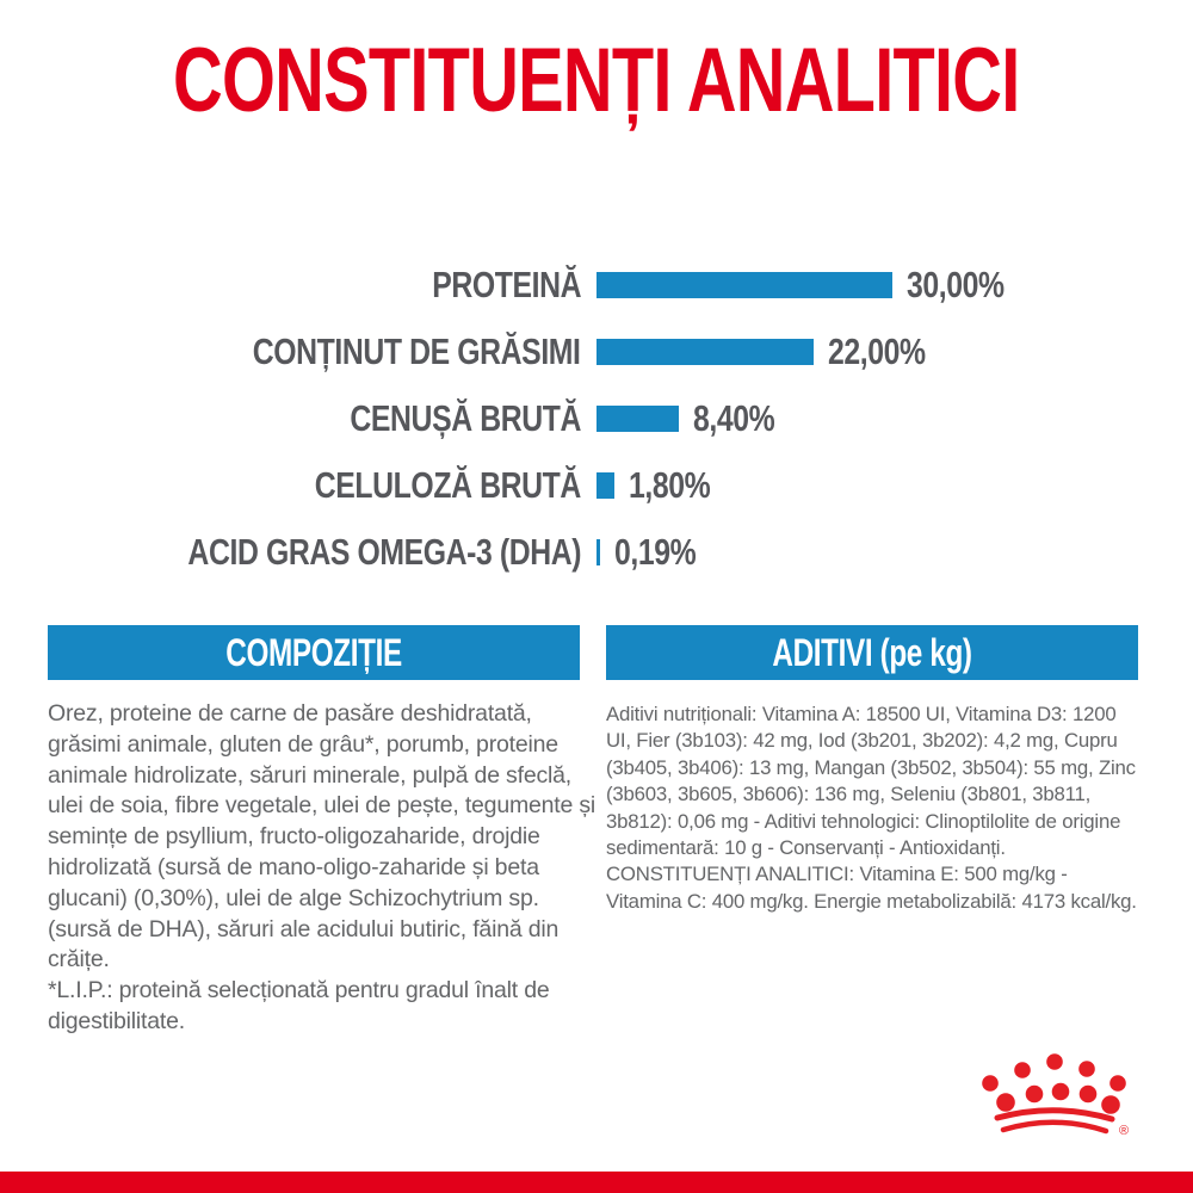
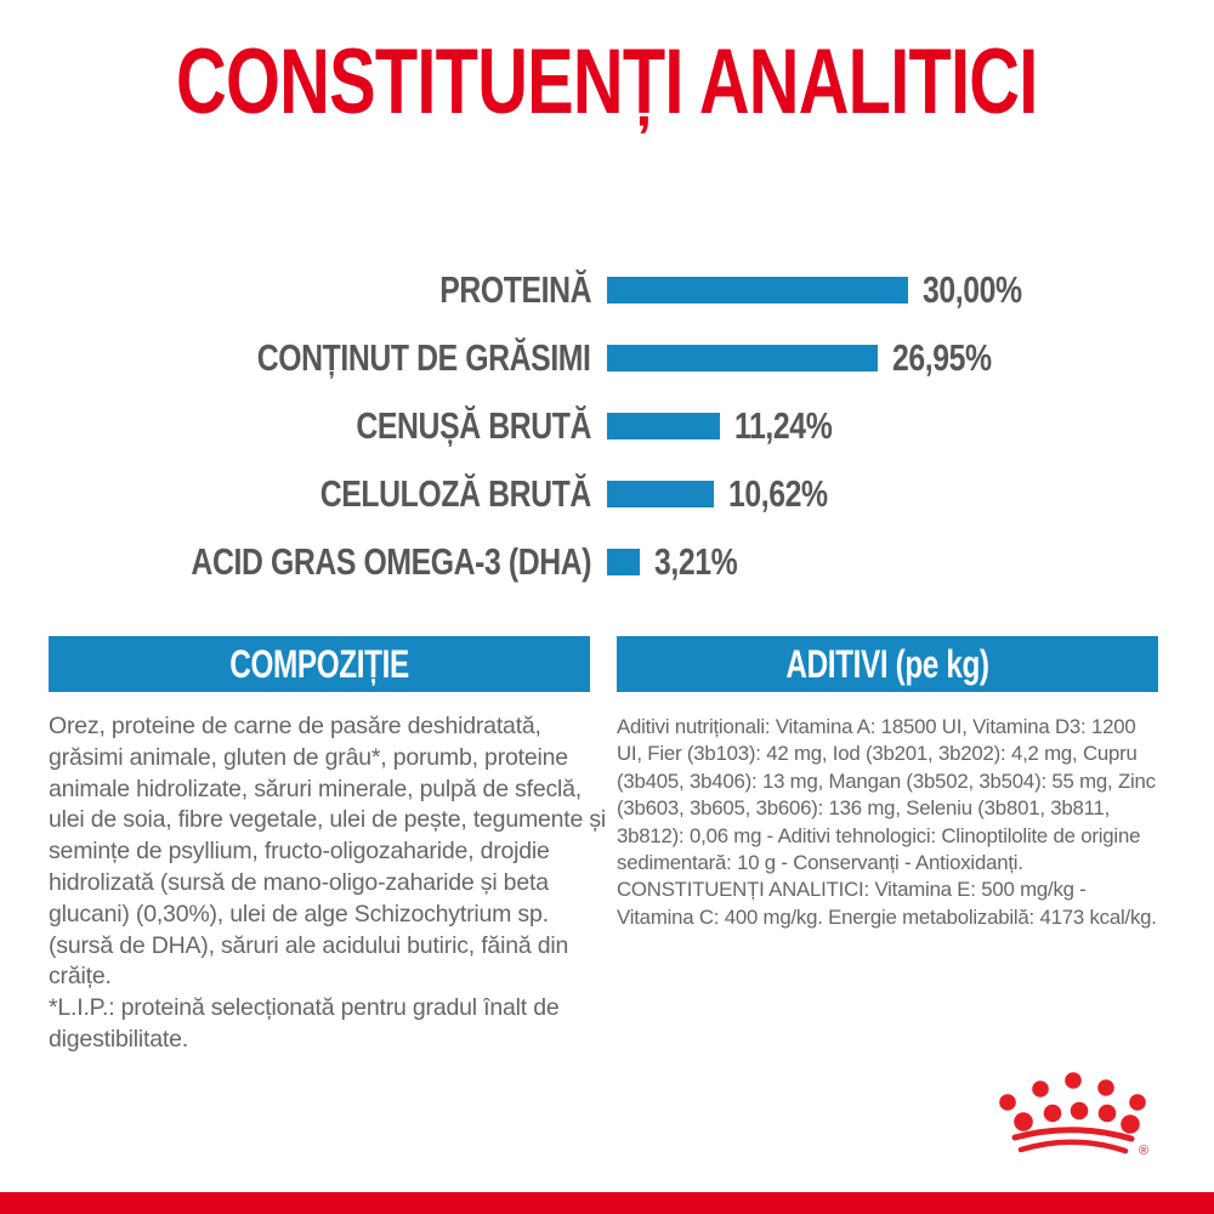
CONȚINUT DE GRĂSIMI: 22,00% -> 26,95%
CENUȘĂ BRUTĂ: 8,40% -> 11,24%
CELULOZĂ BRUTĂ: 1,80% -> 10,62%
ACID GRAS OMEGA-3 (DHA): 0,19% -> 3,21%
